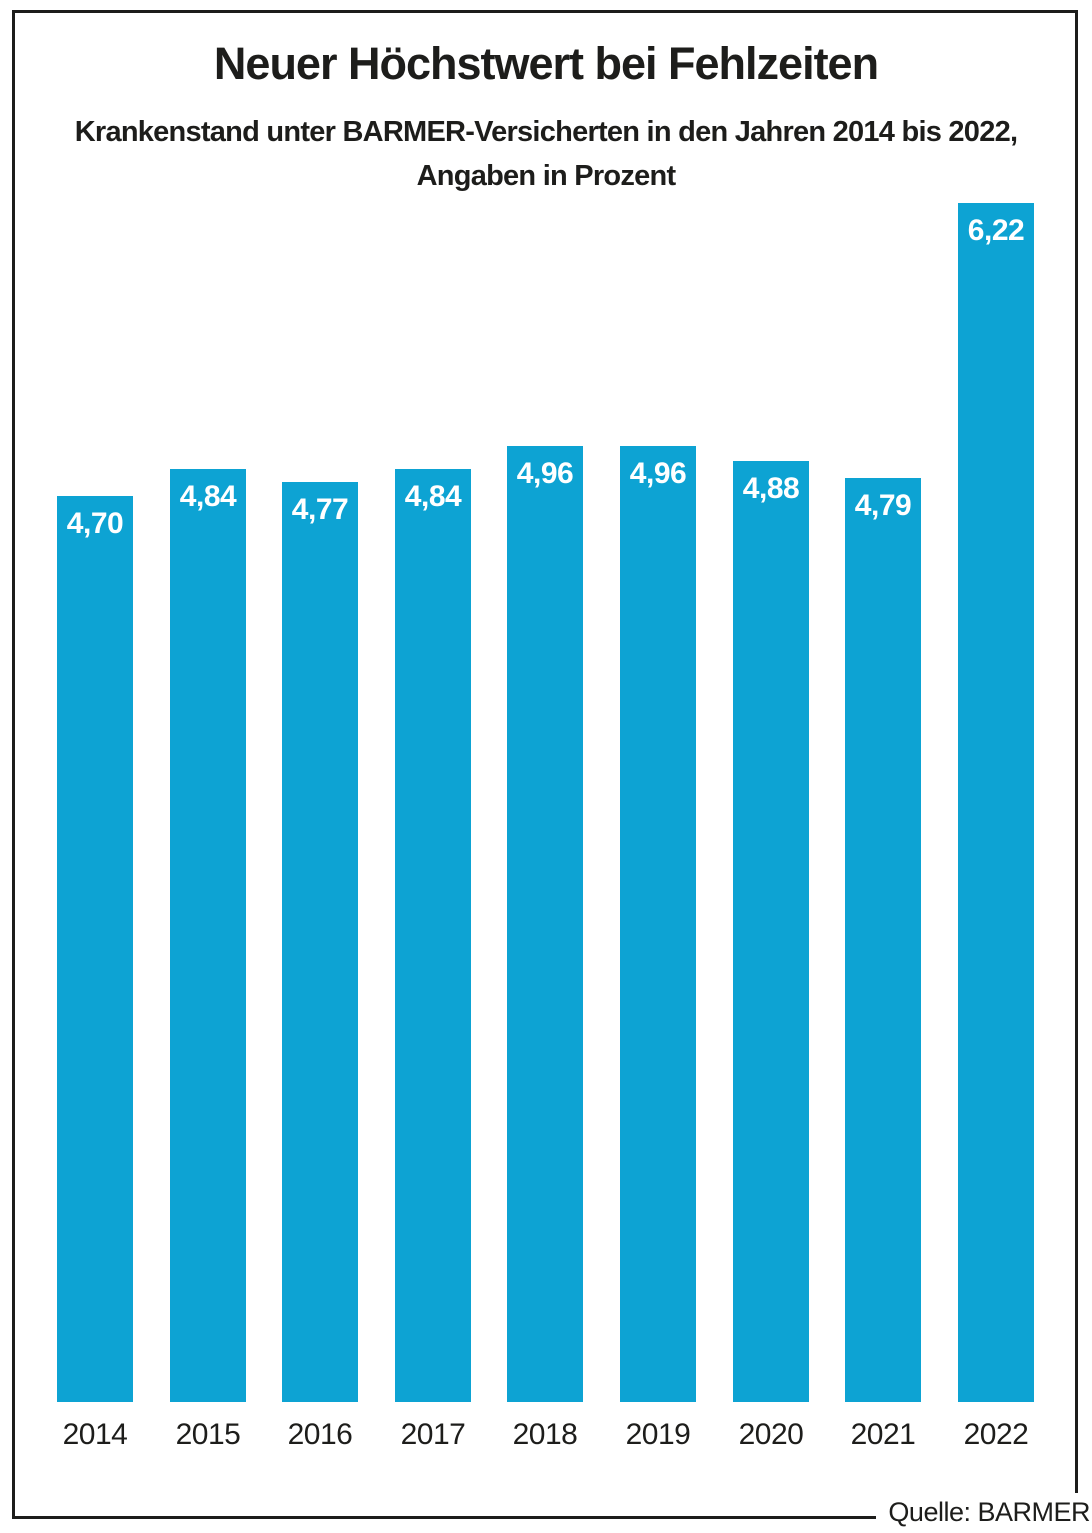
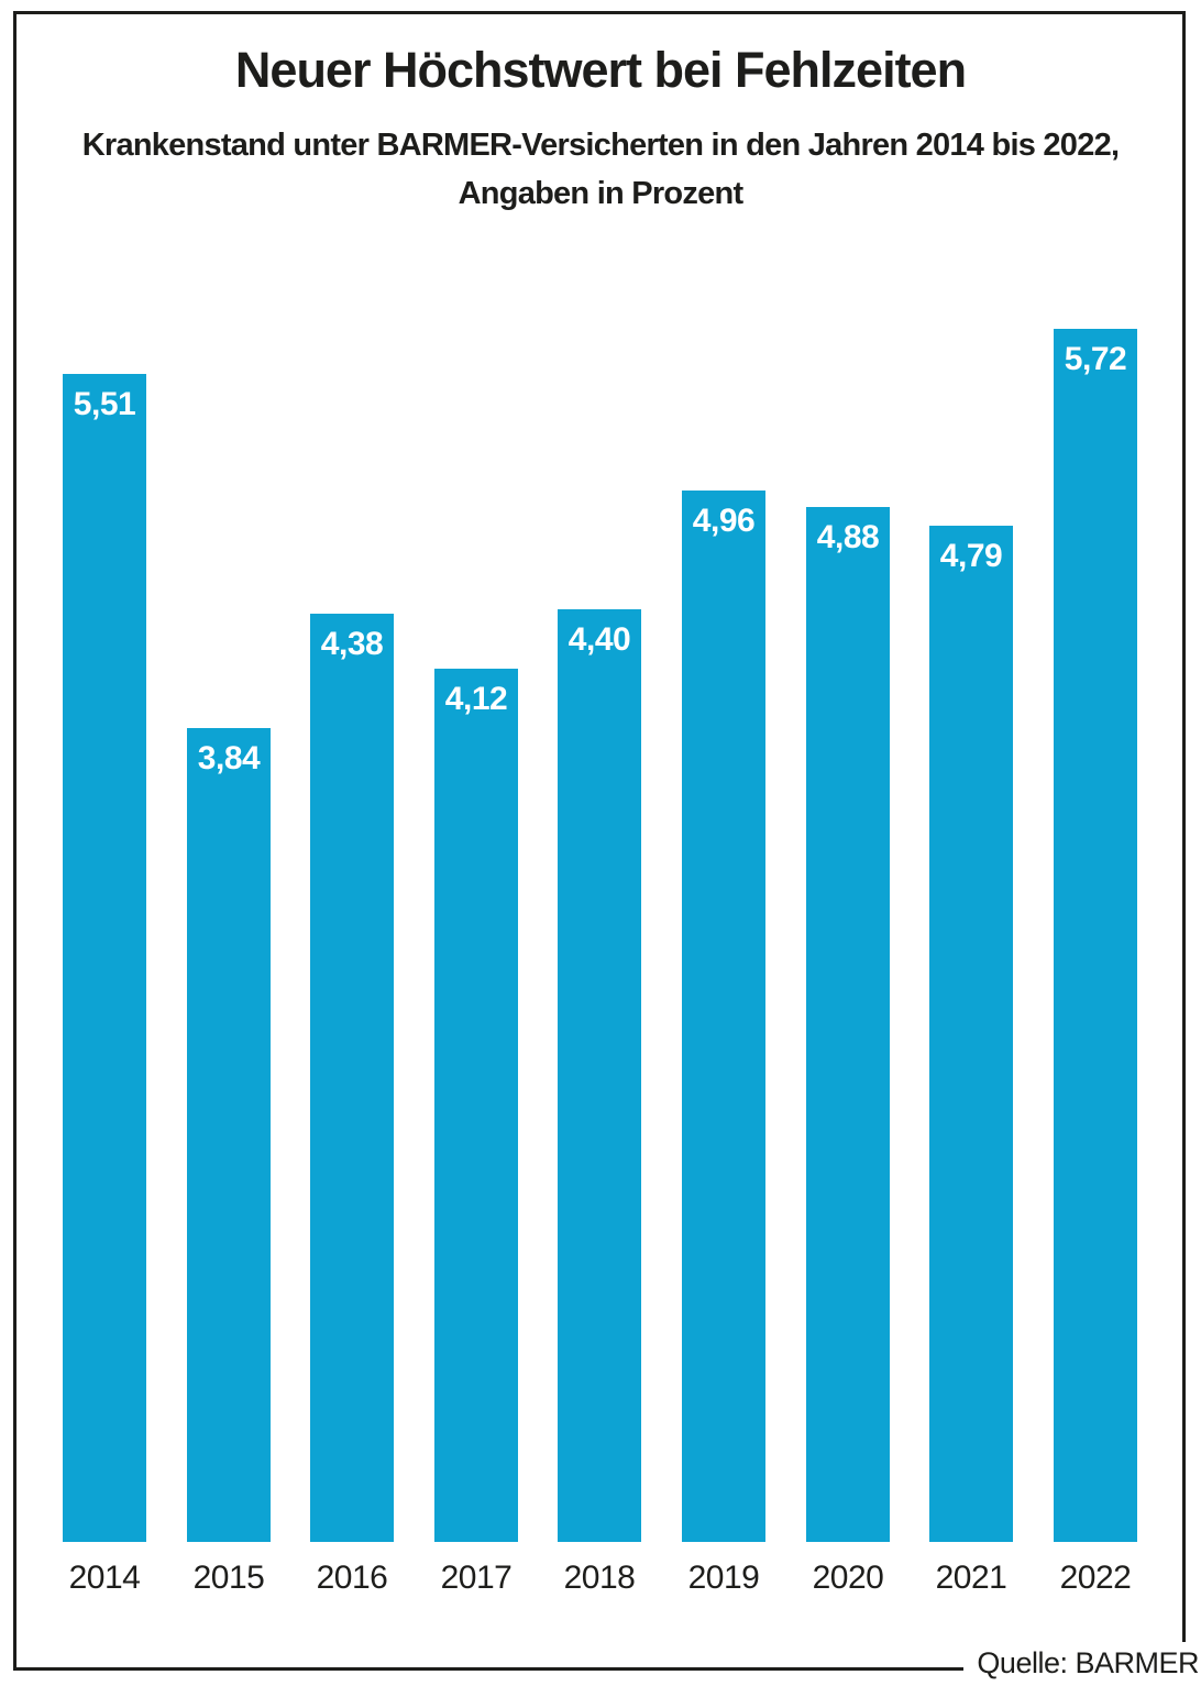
2014: 4,70 -> 5,51
2015: 4,84 -> 3,84
2016: 4,77 -> 4,38
2017: 4,84 -> 4,12
2018: 4,96 -> 4,40
2022: 6,22 -> 5,72
